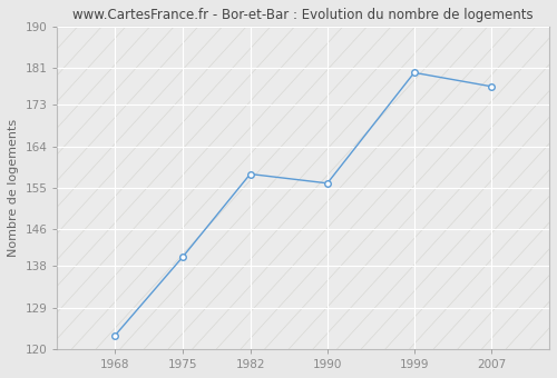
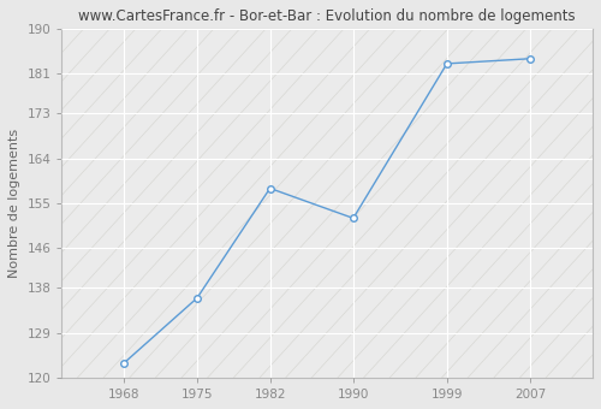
1975: 140 -> 136
1990: 156 -> 152
1999: 180 -> 183
2007: 177 -> 184
